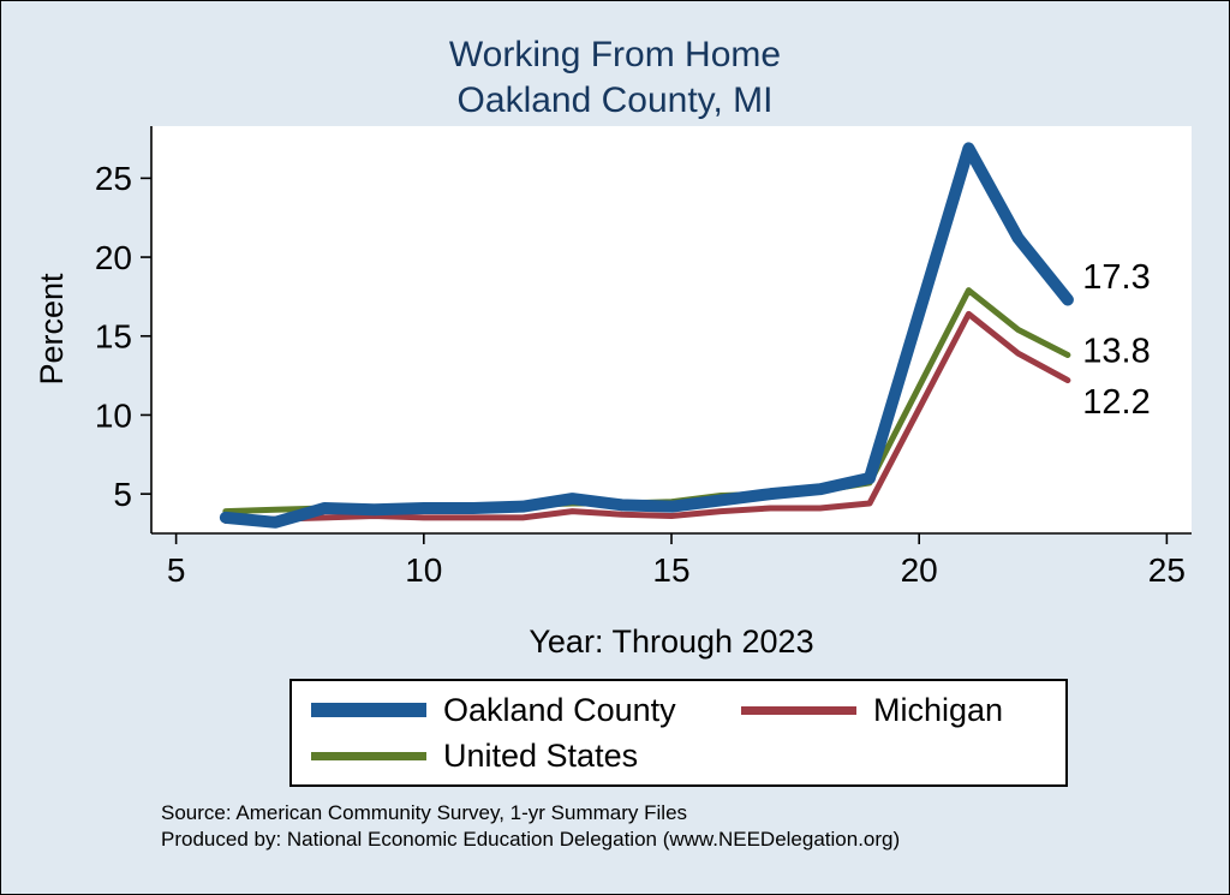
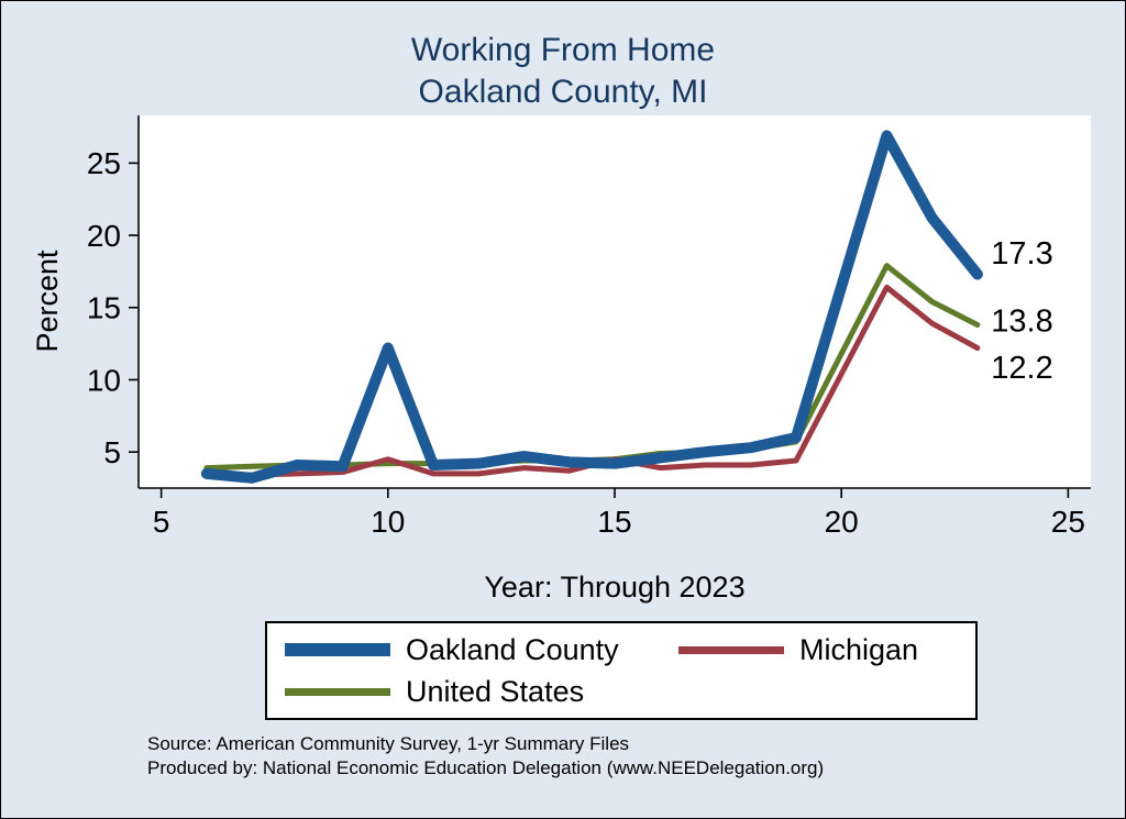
Oakland County/10: 4.1 -> 12.2
Michigan/10: 3.5 -> 4.5
Michigan/15: 3.6 -> 4.5
